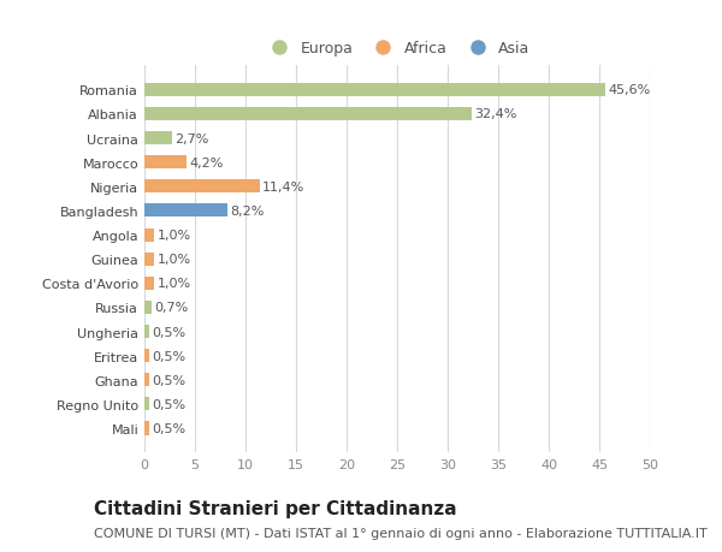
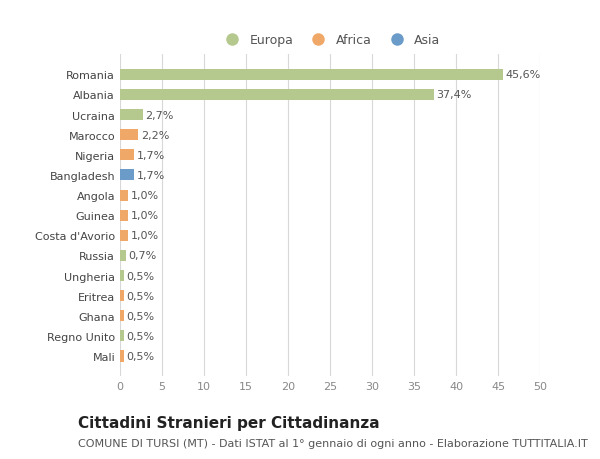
Albania: 32,4% -> 37,4%
Marocco: 4,2% -> 2,2%
Nigeria: 11,4% -> 1,7%
Bangladesh: 8,2% -> 1,7%
